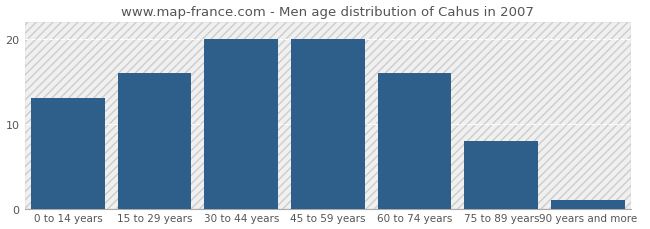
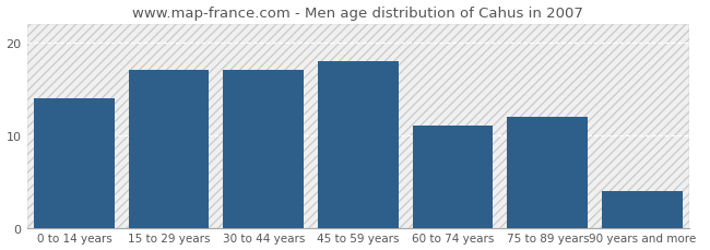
0 to 14 years: 13 -> 14
15 to 29 years: 16 -> 17
30 to 44 years: 20 -> 17
45 to 59 years: 20 -> 18
60 to 74 years: 16 -> 11
75 to 89 years: 8 -> 12
90 years and more: 1 -> 4
